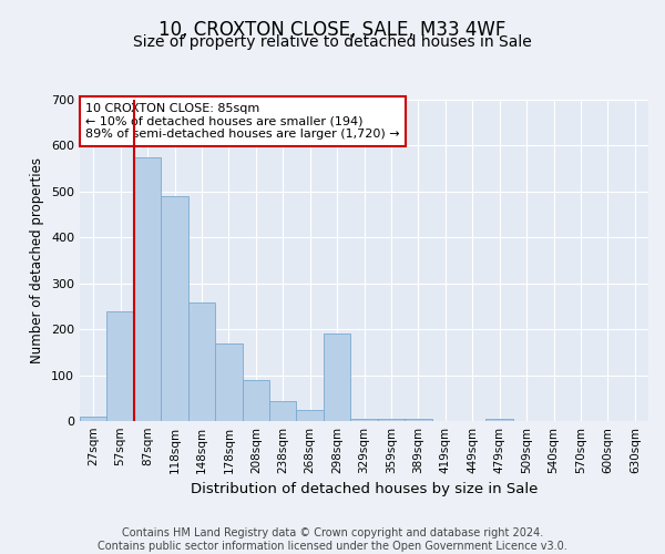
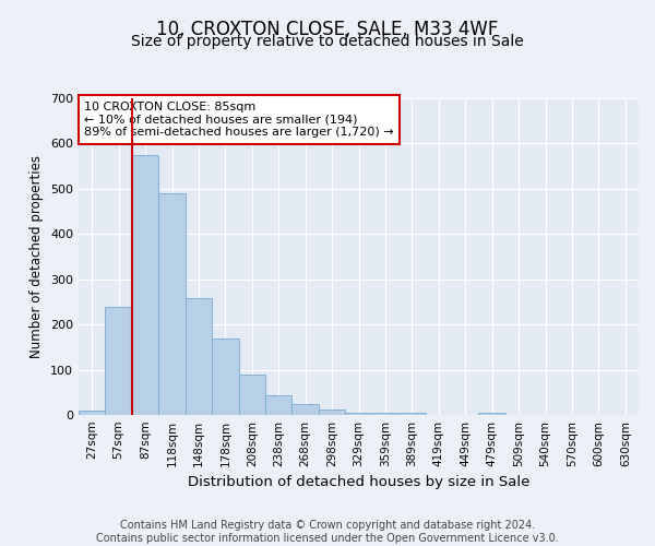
298sqm: 190 -> 13
